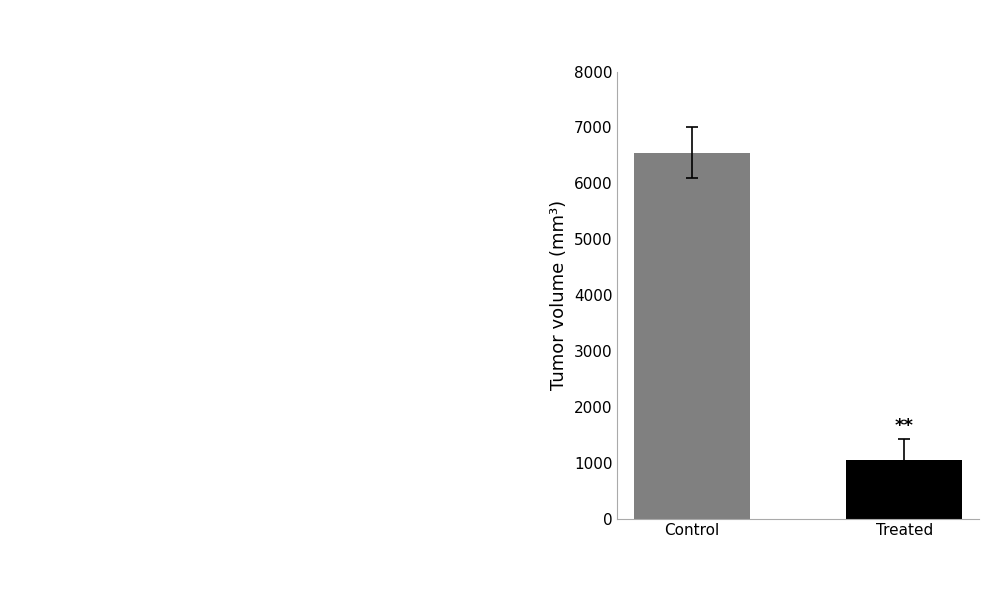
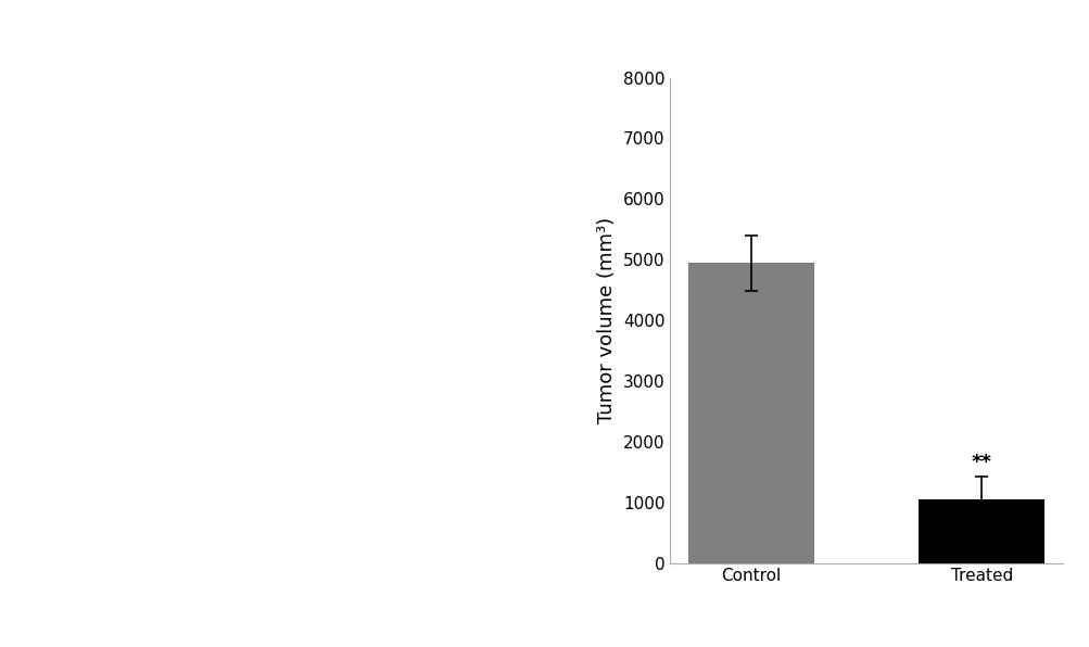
Control: 6550 -> 4940
